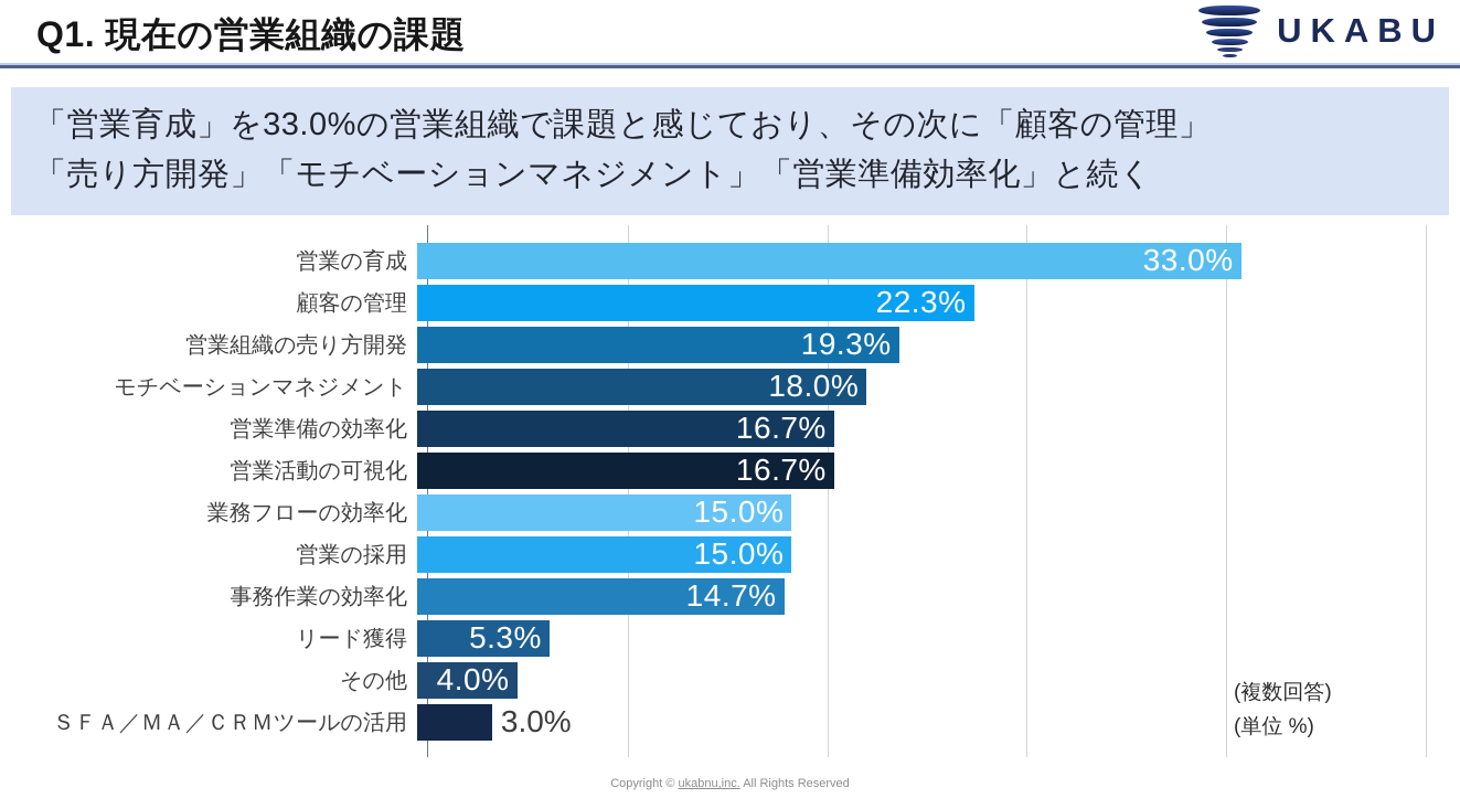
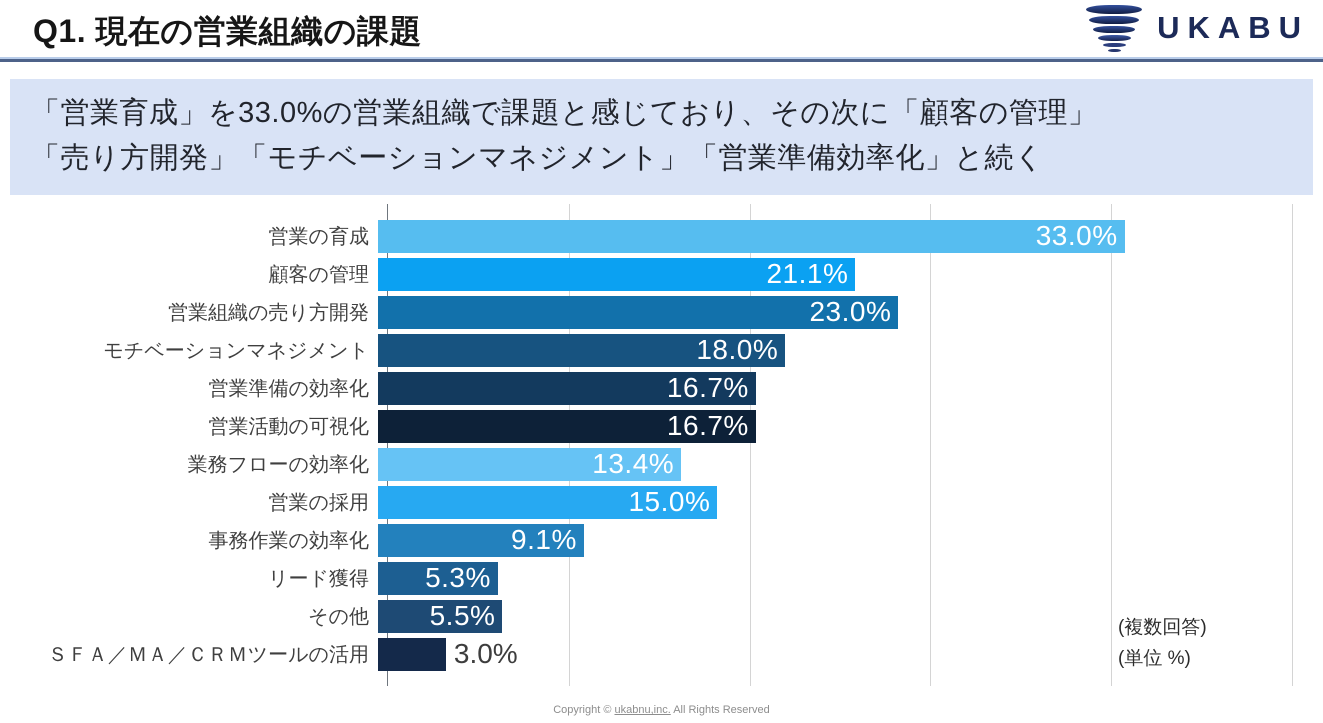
顧客の管理: 22.3% -> 21.1%
営業組織の売り方開発: 19.3% -> 23.0%
業務フローの効率化: 15.0% -> 13.4%
事務作業の効率化: 14.7% -> 9.1%
その他: 4.0% -> 5.5%
